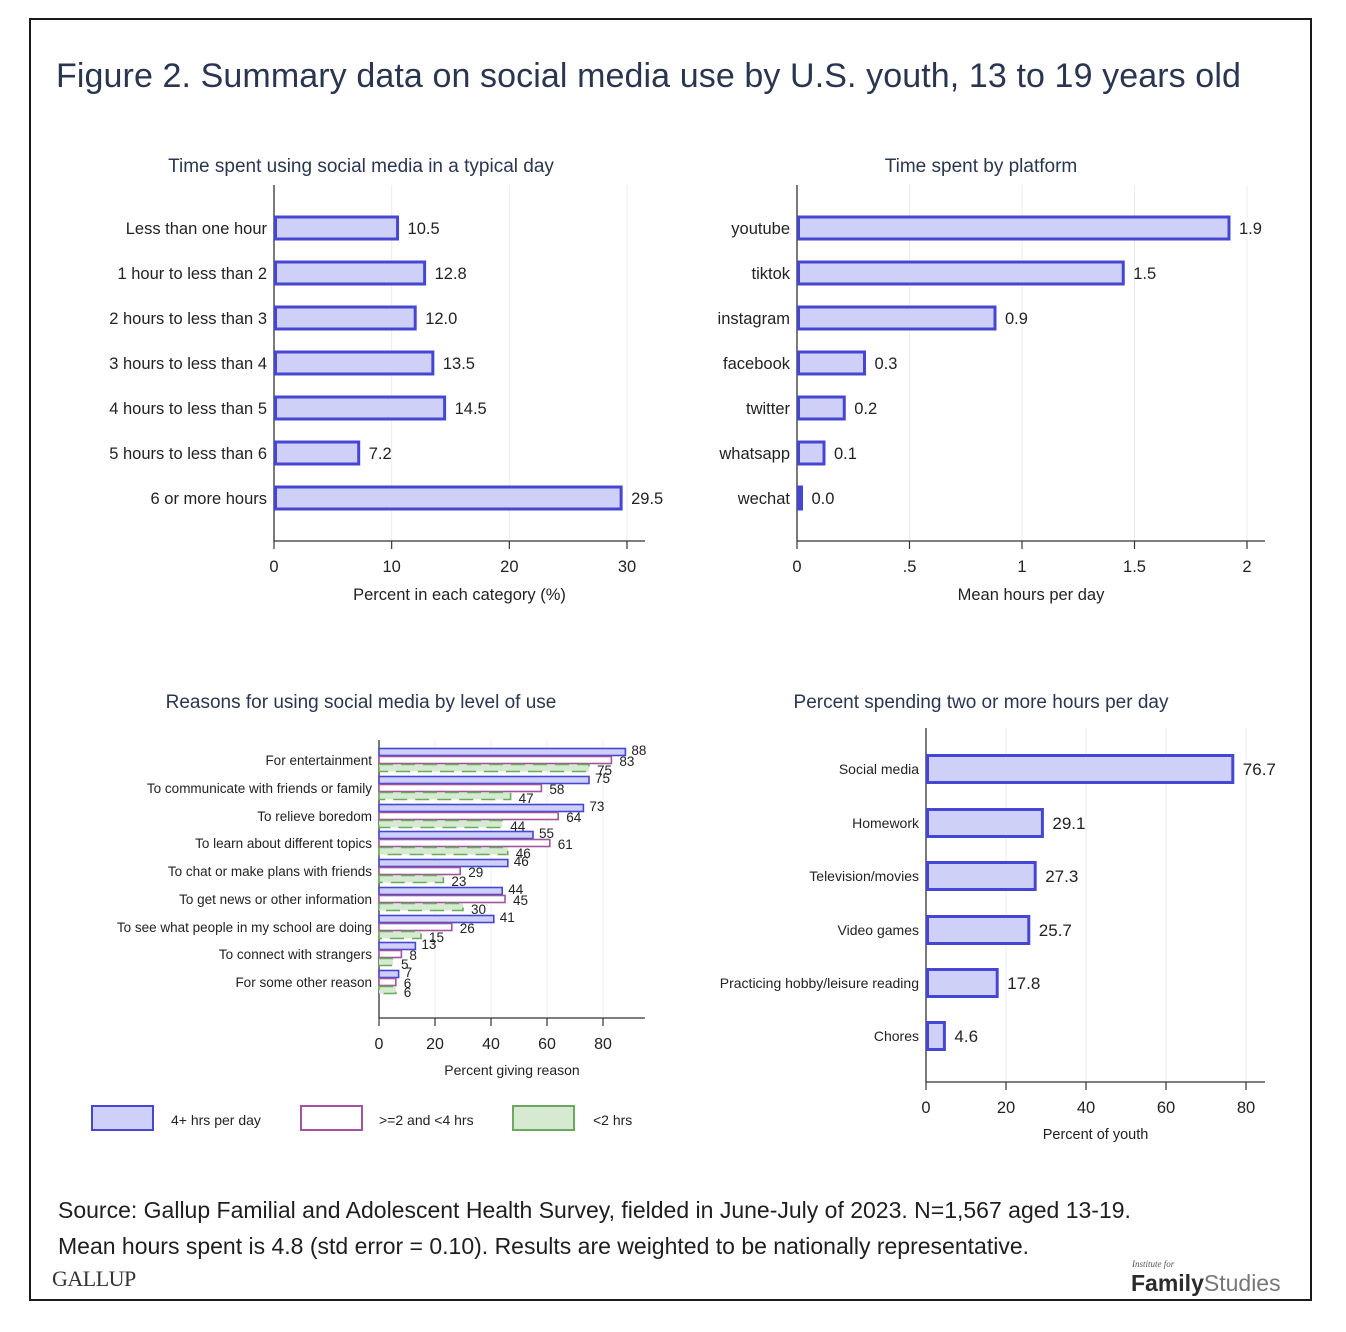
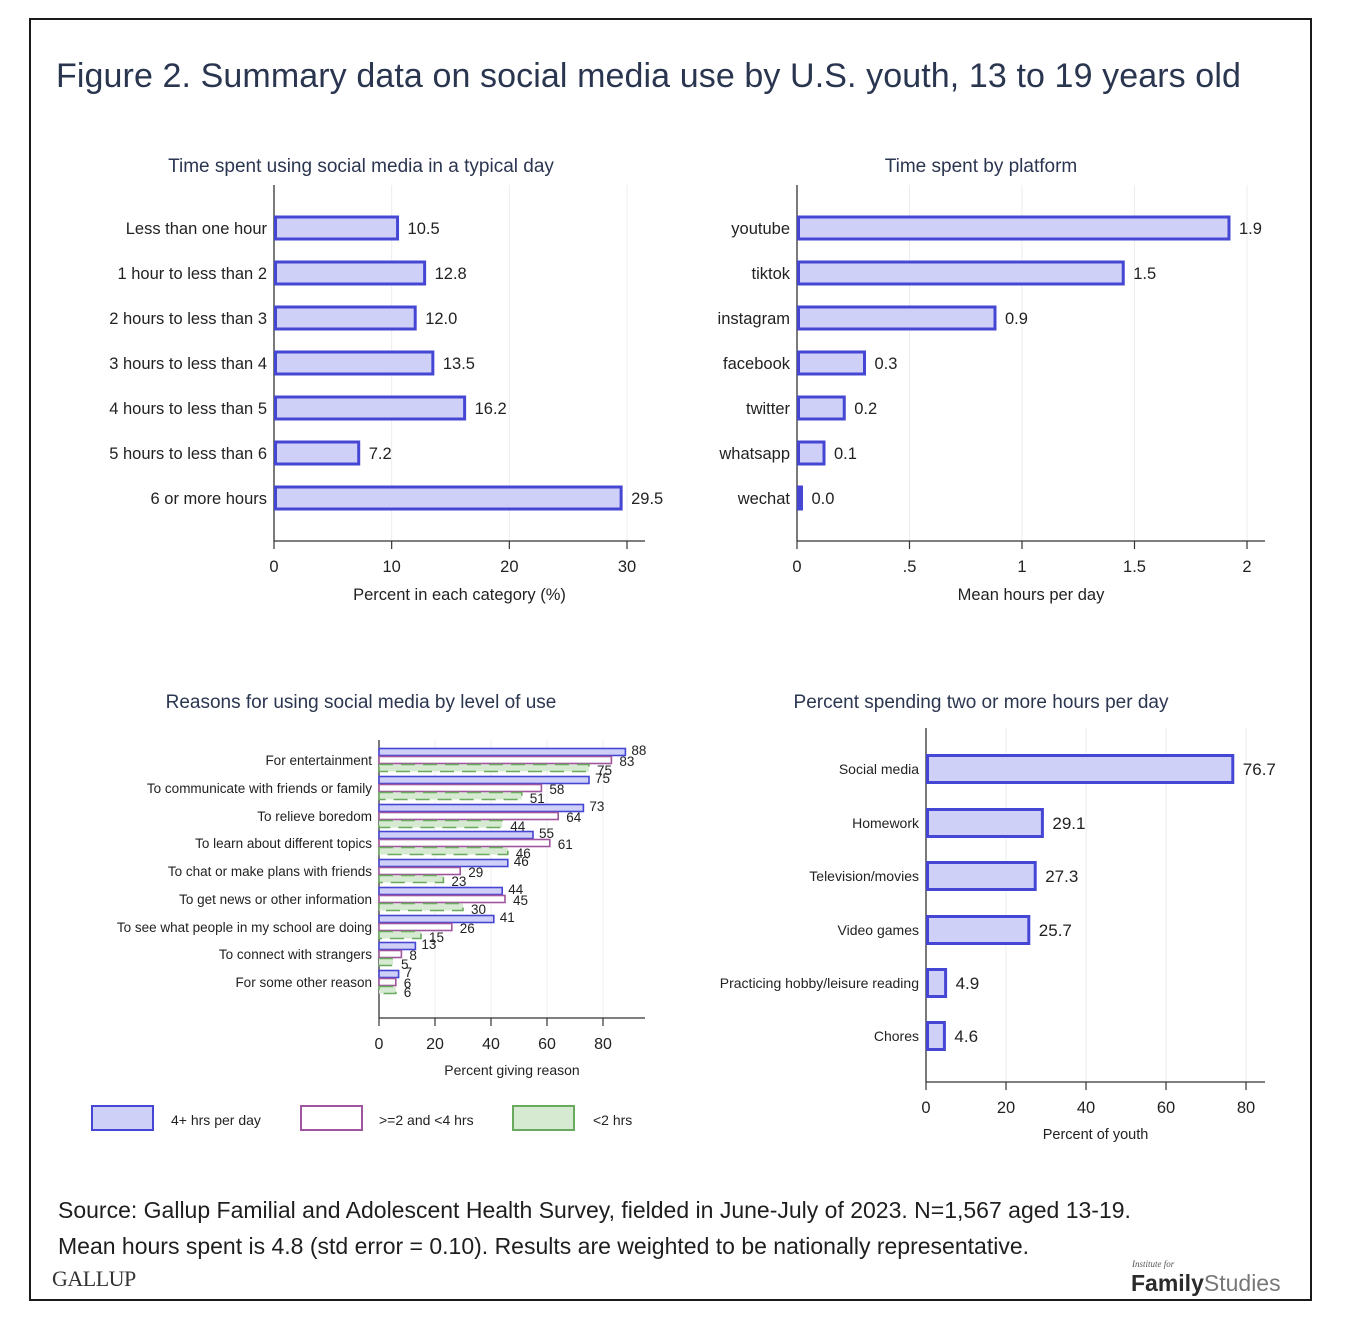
Time spent using social media in a typical day/4 hours to less than 5: 14.5 -> 16.2
Reasons for using social media by level of use/<2 hrs/To communicate with friends or family: 47 -> 51
Percent spending two or more hours per day/Practicing hobby/leisure reading: 17.8 -> 4.9
